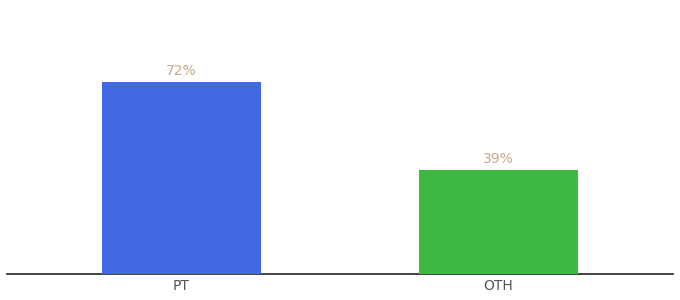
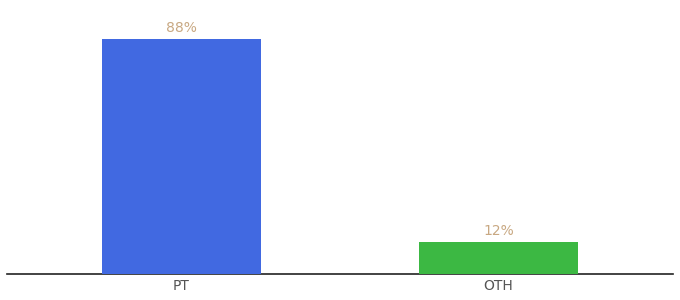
PT: 72% -> 88%
OTH: 39% -> 12%
